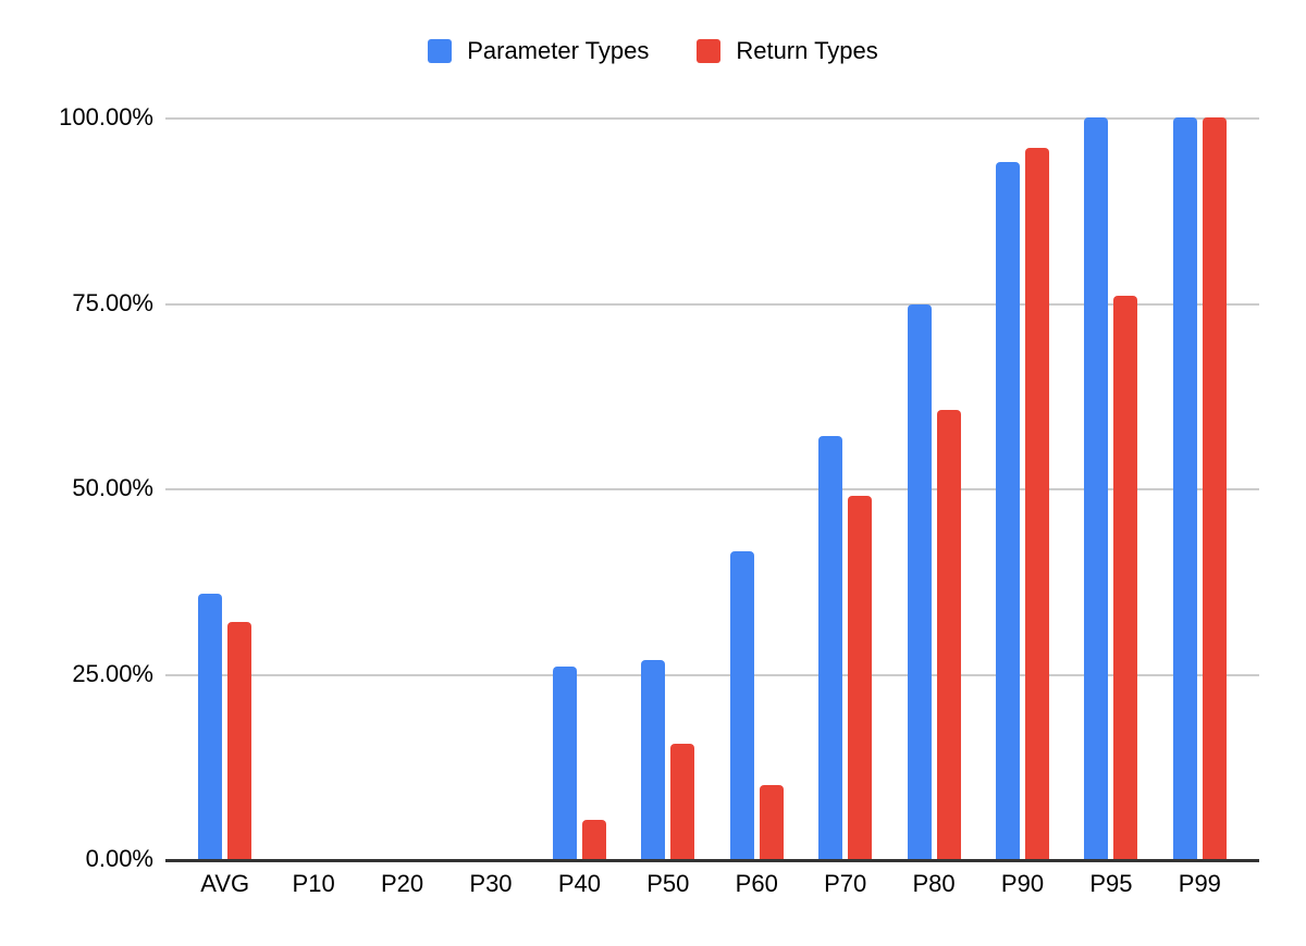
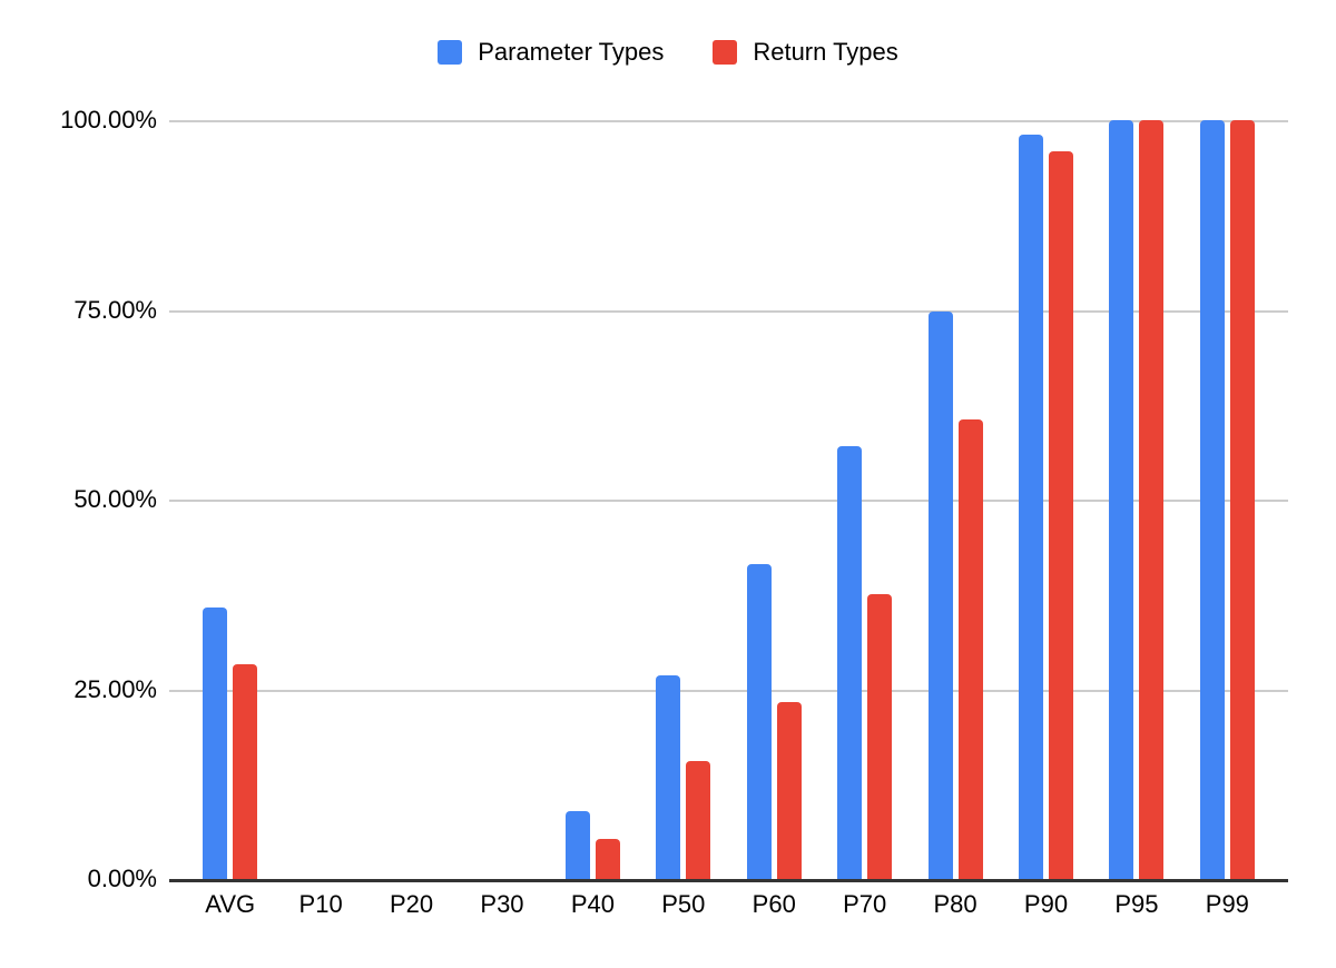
Return Types/AVG: 32% -> 28%
Parameter Types/P40: 26% -> 9%
Return Types/P60: 10% -> 23%
Return Types/P70: 49% -> 38%
Parameter Types/P90: 94% -> 98%
Return Types/P95: 76% -> 100%
